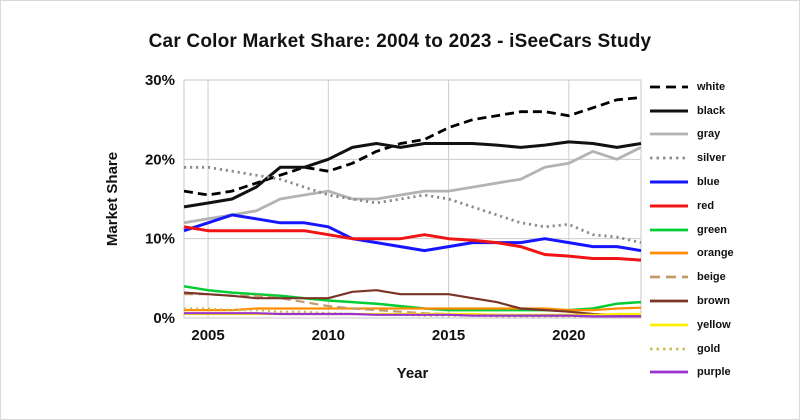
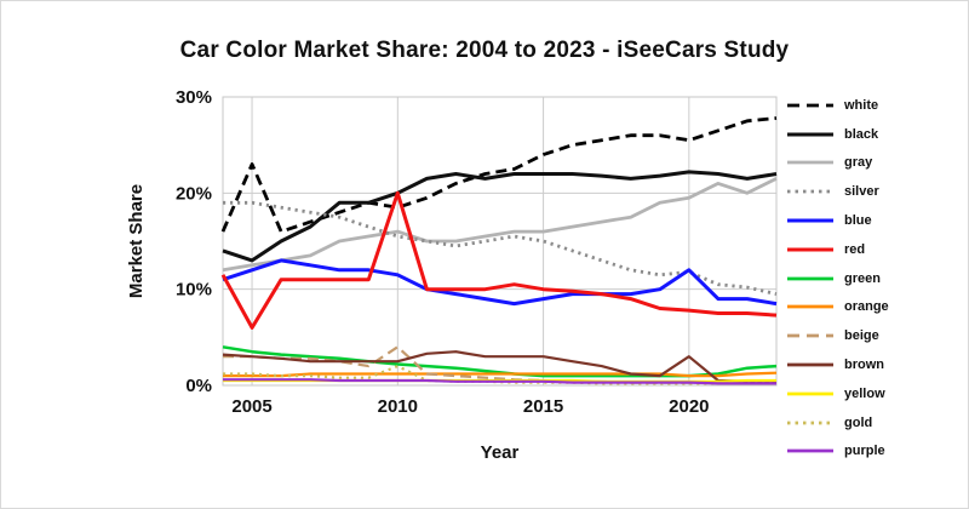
white/2005: 16% -> 23%
black/2005: 14% -> 13%
red/2005: 11% -> 6%
red/2010: 10% -> 20%
beige/2010: 2% -> 4%
gold/2010: 1% -> 2%
blue/2020: 10% -> 12%
brown/2020: 1% -> 3%
